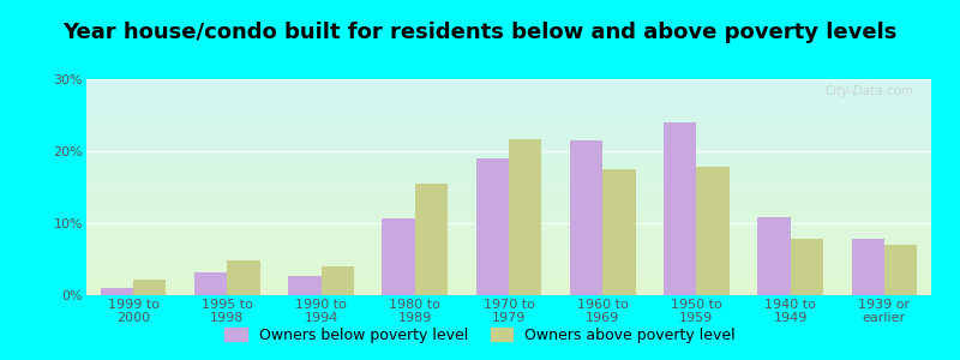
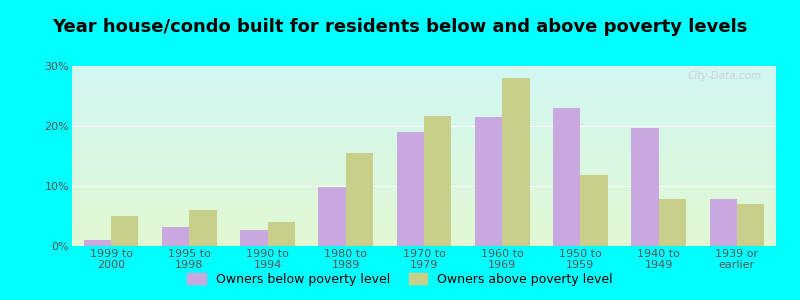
Owners above poverty level/1999 to 2000: 2.2% -> 5.0%
Owners above poverty level/1995 to 1998: 4.8% -> 6.0%
Owners below poverty level/1980 to 1989: 10.7% -> 9.8%
Owners above poverty level/1960 to 1969: 17.5% -> 28.0%
Owners below poverty level/1950 to 1959: 24.0% -> 23.0%
Owners above poverty level/1950 to 1959: 17.8% -> 11.8%
Owners below poverty level/1940 to 1949: 10.8% -> 19.6%
